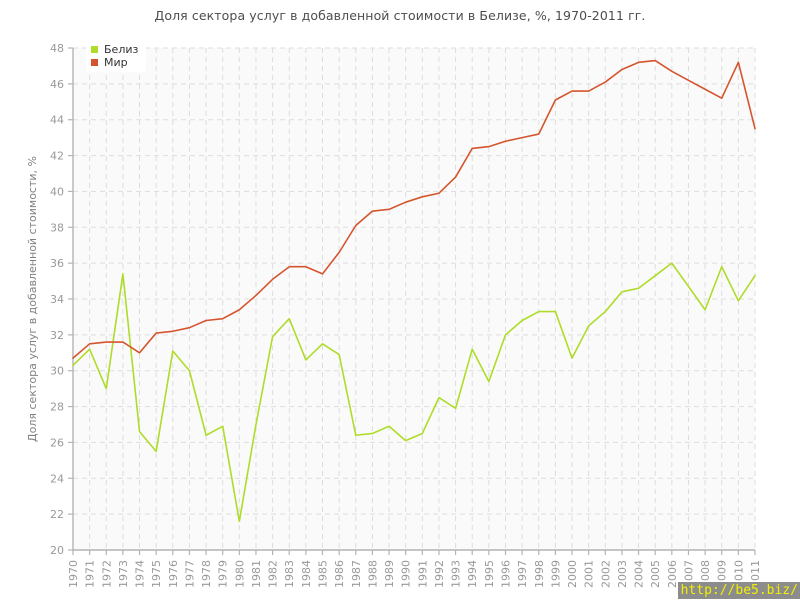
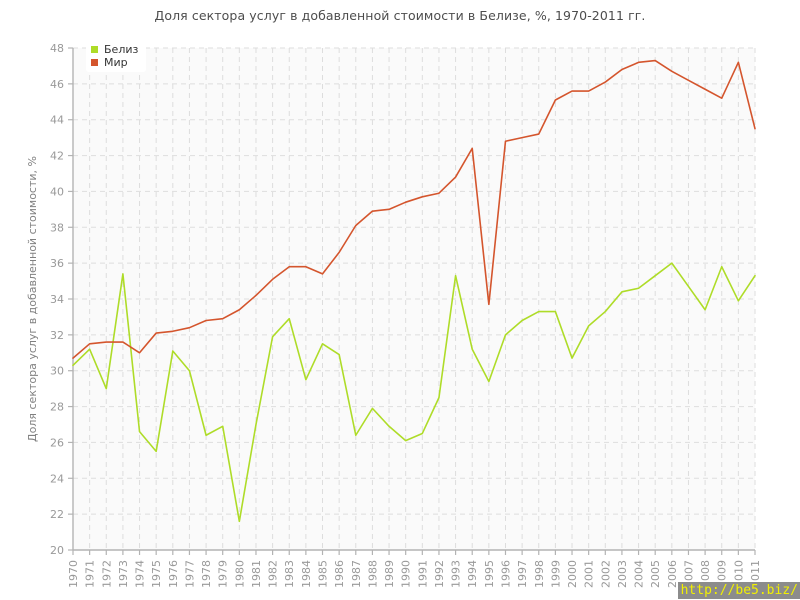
Белиз/1984: 30.6 -> 29.5
Белиз/1988: 26.5 -> 27.9
Белиз/1993: 27.9 -> 35.3
Мир/1995: 42.5 -> 33.7
